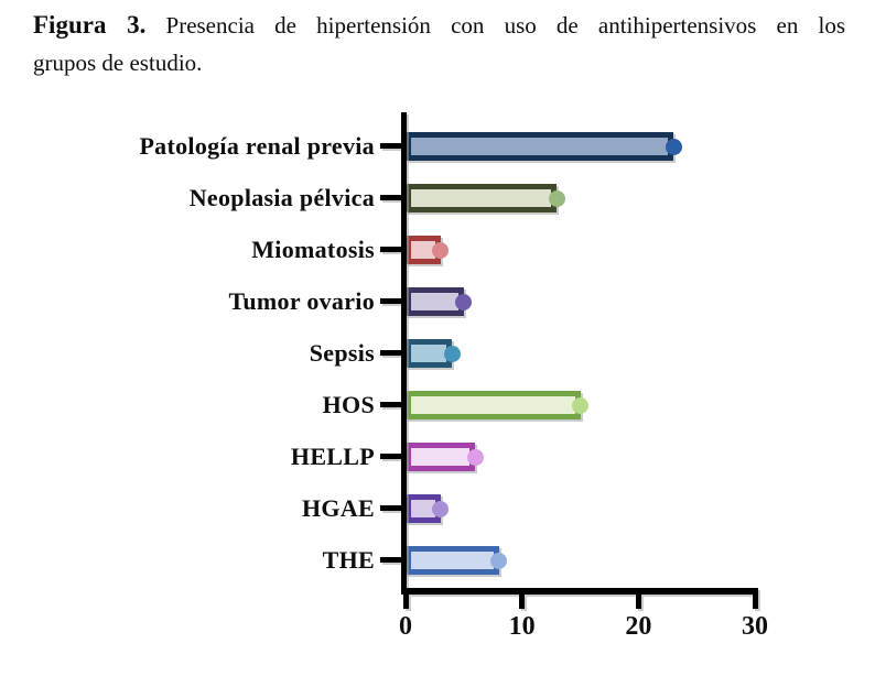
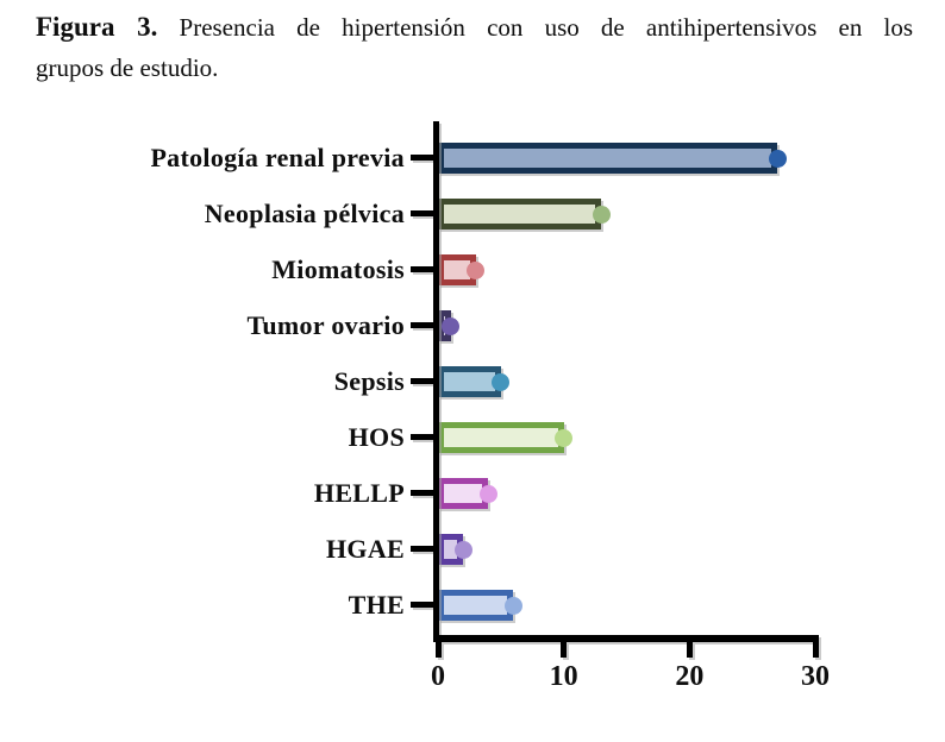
Patología renal previa: 23 -> 27
Tumor ovario: 5 -> 1
Sepsis: 4 -> 5
HOS: 15 -> 10
HELLP: 6 -> 4
HGAE: 3 -> 2
THE: 8 -> 6
